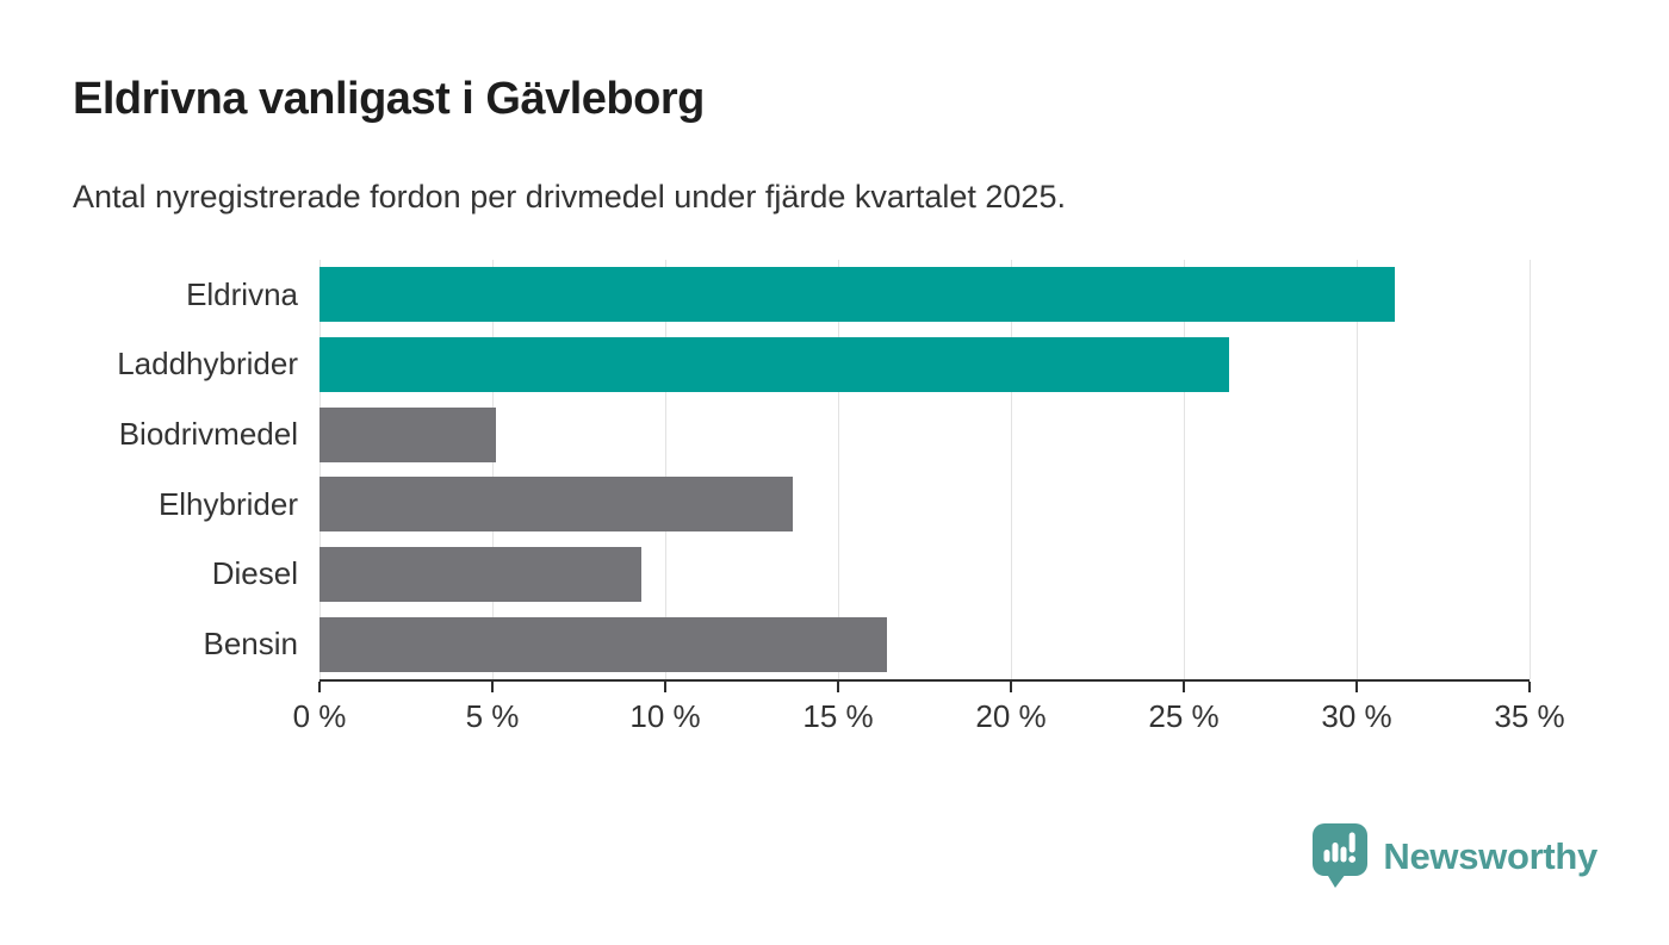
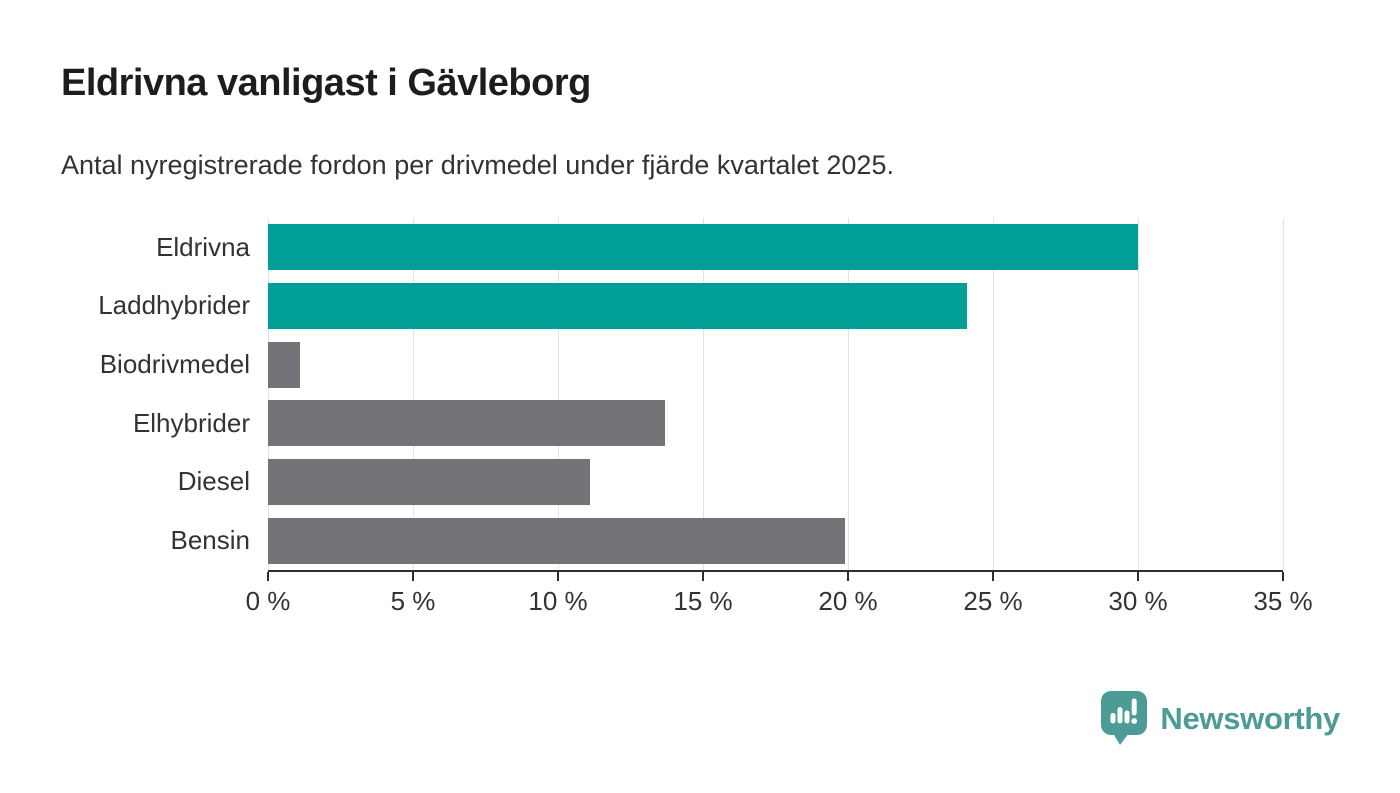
Eldrivna: 31.1% -> 30.0%
Laddhybrider: 26.3% -> 24.1%
Biodrivmedel: 5.1% -> 1.1%
Diesel: 9.3% -> 11.1%
Bensin: 16.4% -> 19.9%
